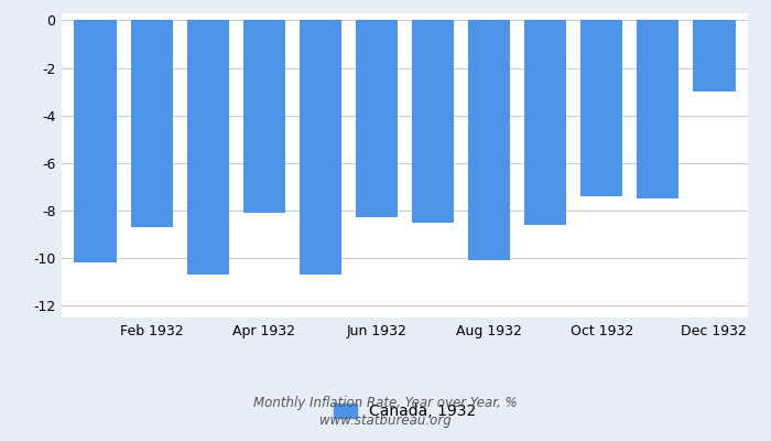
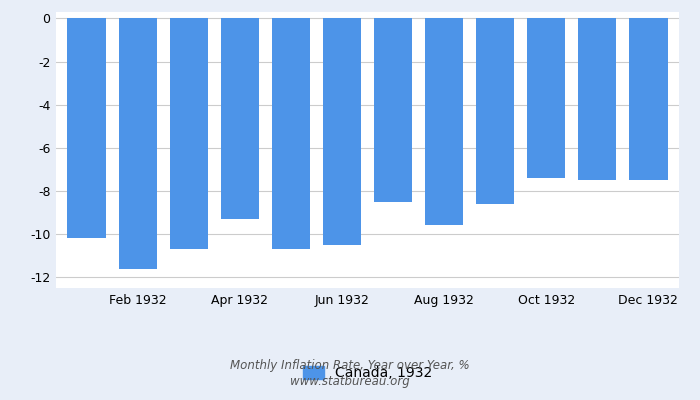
Feb 1932: -8.7 -> -11.6
Apr 1932: -8.1 -> -9.3
Jun 1932: -8.3 -> -10.5
Aug 1932: -10.1 -> -9.6
Dec 1932: -3.0 -> -7.5
